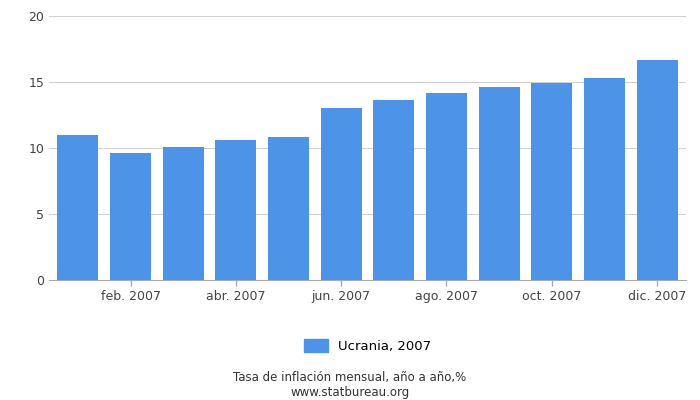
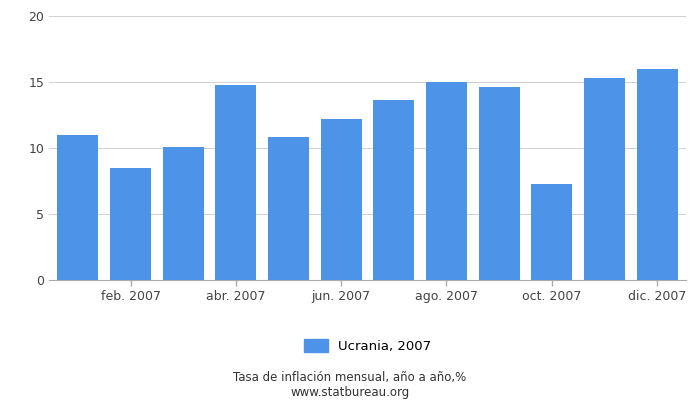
feb. 2007: 9.6 -> 8.5
abr. 2007: 10.6 -> 14.8
jun. 2007: 13.0 -> 12.2
ago. 2007: 14.2 -> 15.0
oct. 2007: 14.9 -> 7.3
dic. 2007: 16.7 -> 16.0
